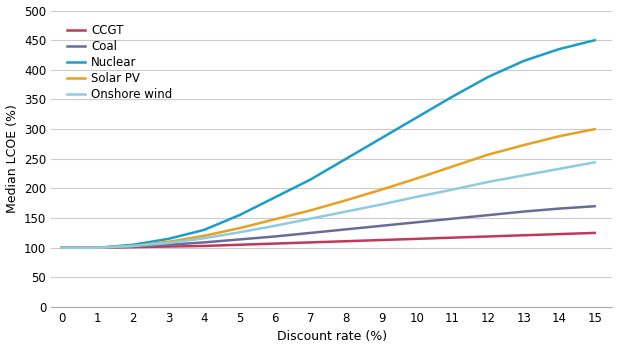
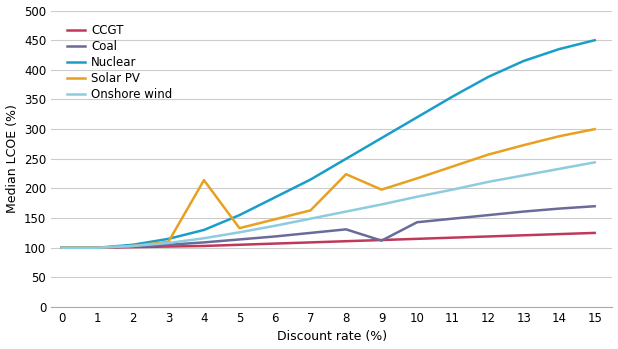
Solar PV/4: 120 -> 214
Solar PV/8: 180 -> 224
Coal/9: 137 -> 112
